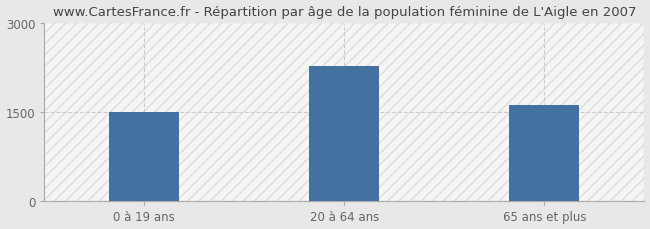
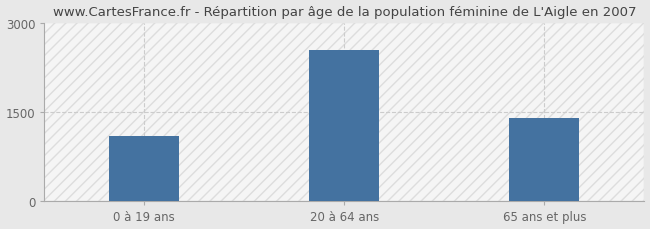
0 à 19 ans: 1500 -> 1100
20 à 64 ans: 2280 -> 2550
65 ans et plus: 1620 -> 1400
